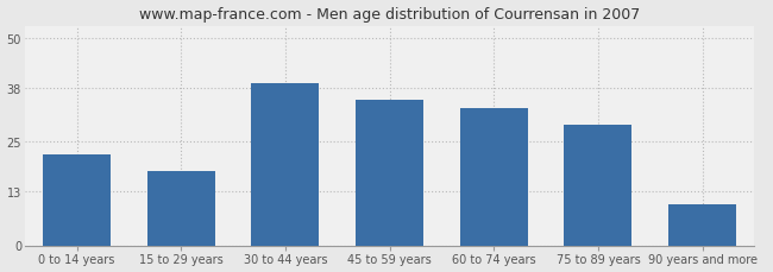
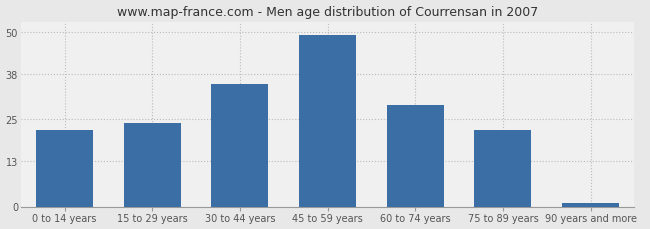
15 to 29 years: 18 -> 24
30 to 44 years: 39 -> 35
45 to 59 years: 35 -> 49
60 to 74 years: 33 -> 29
75 to 89 years: 29 -> 22
90 years and more: 10 -> 1
